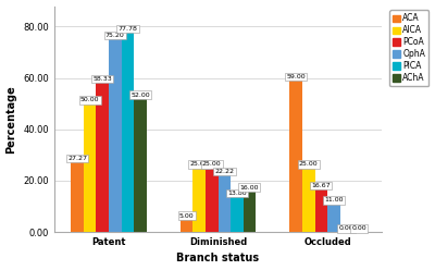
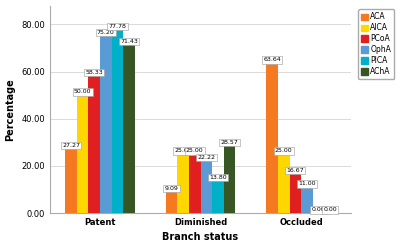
AChA/Patent: 52.0 -> 71.4
ACA/Diminished: 5.0 -> 9.1
AChA/Diminished: 16.0 -> 28.6
ACA/Occluded: 59.0 -> 63.6
